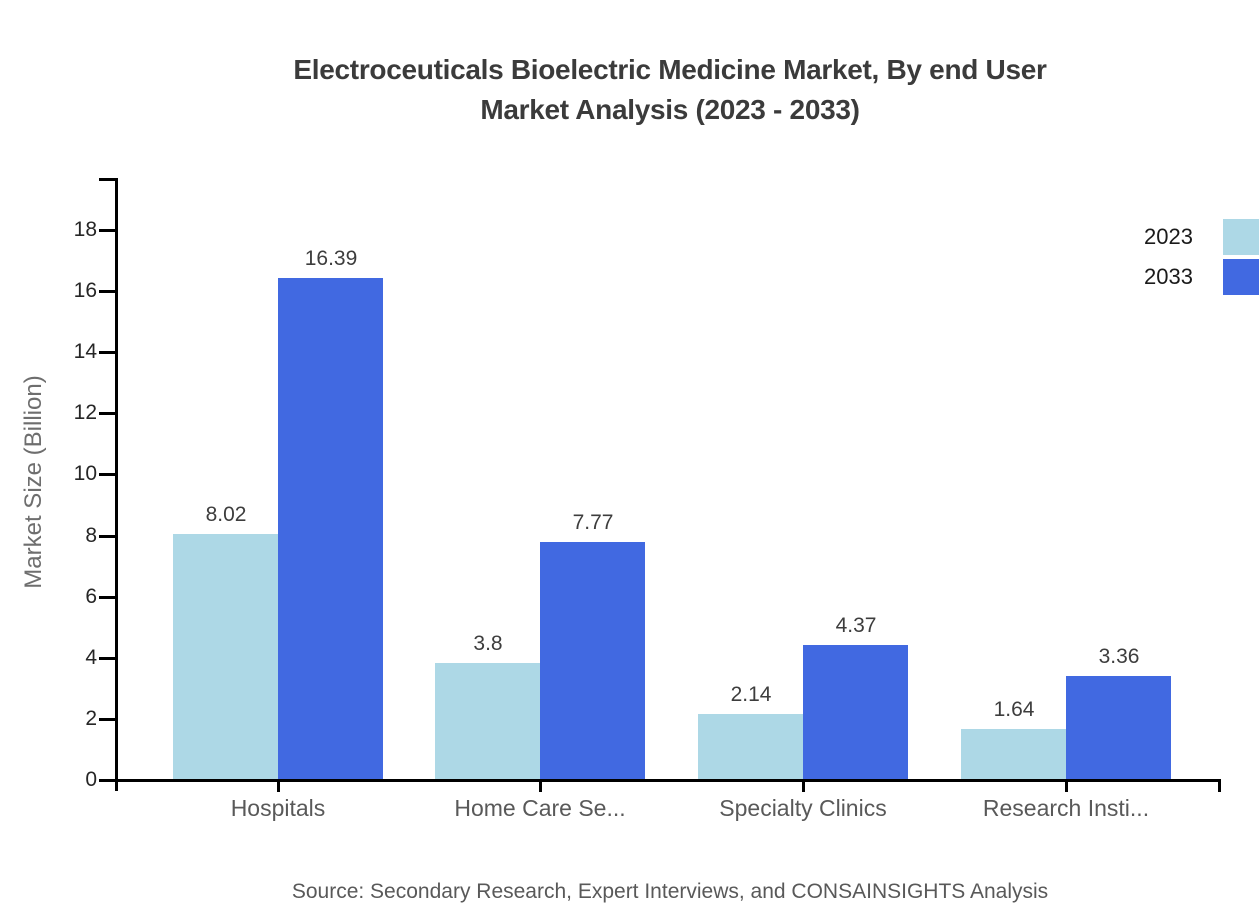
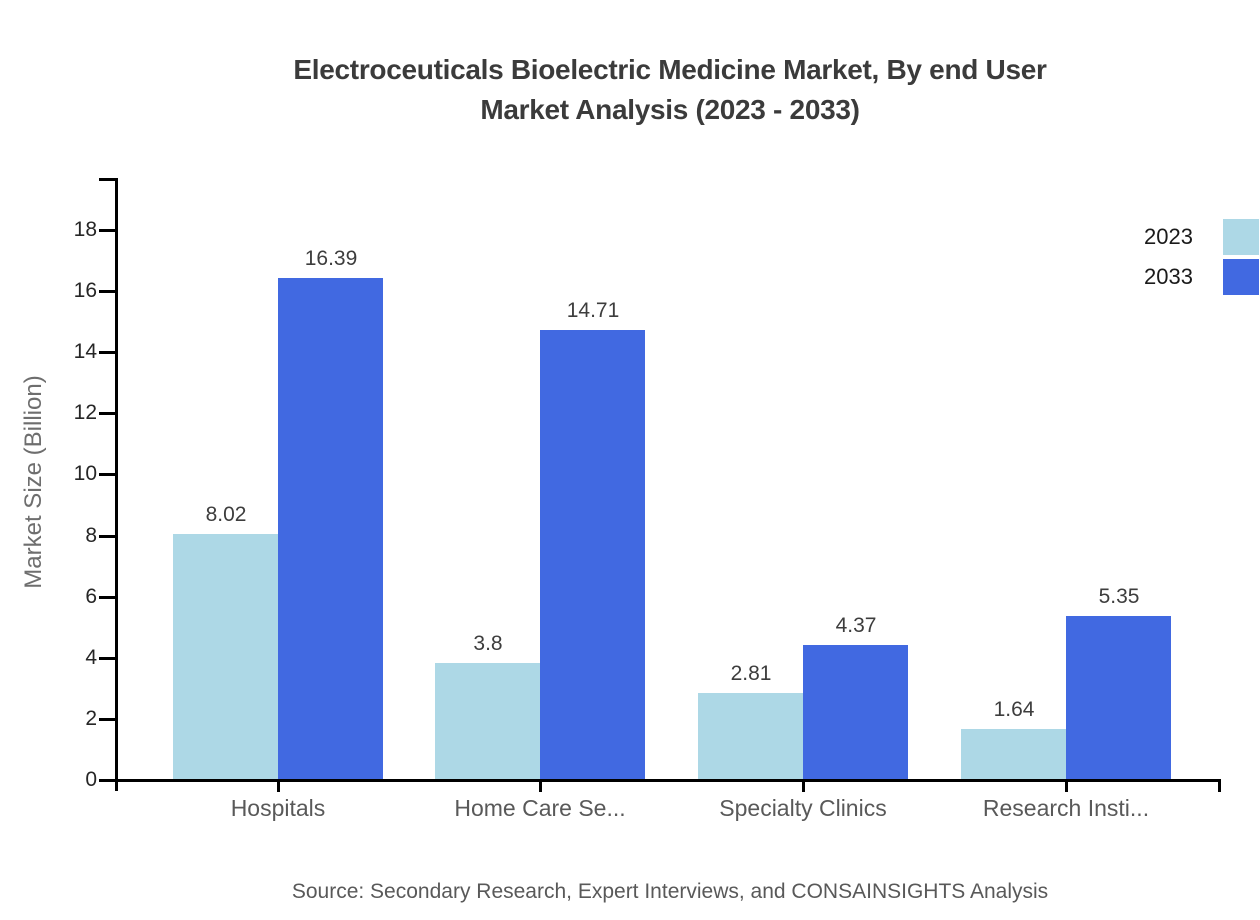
2033/Home Care Se...: 7.77 -> 14.71
2023/Specialty Clinics: 2.14 -> 2.81
2033/Research Insti...: 3.36 -> 5.35
